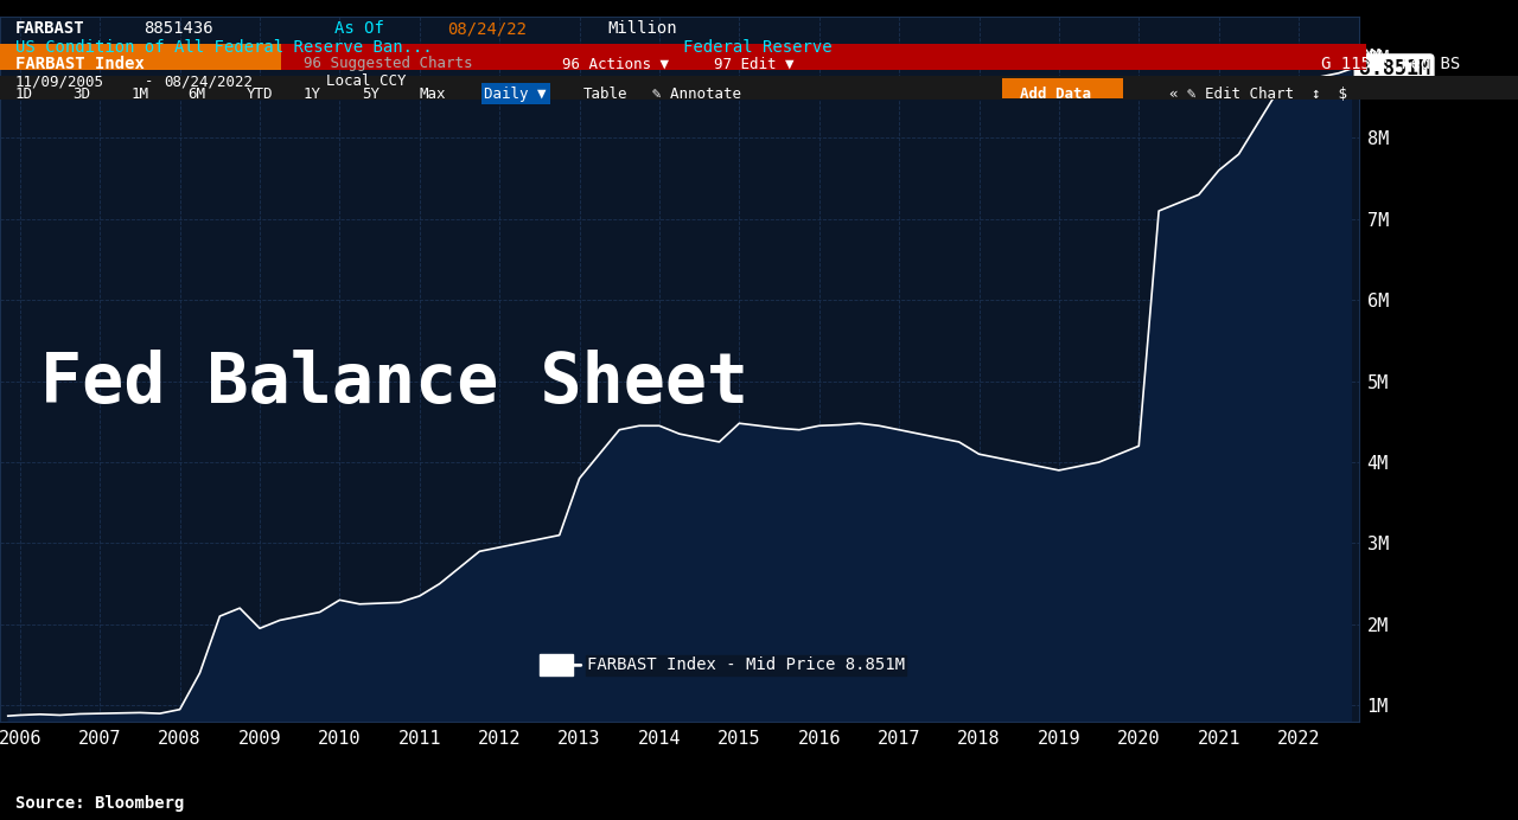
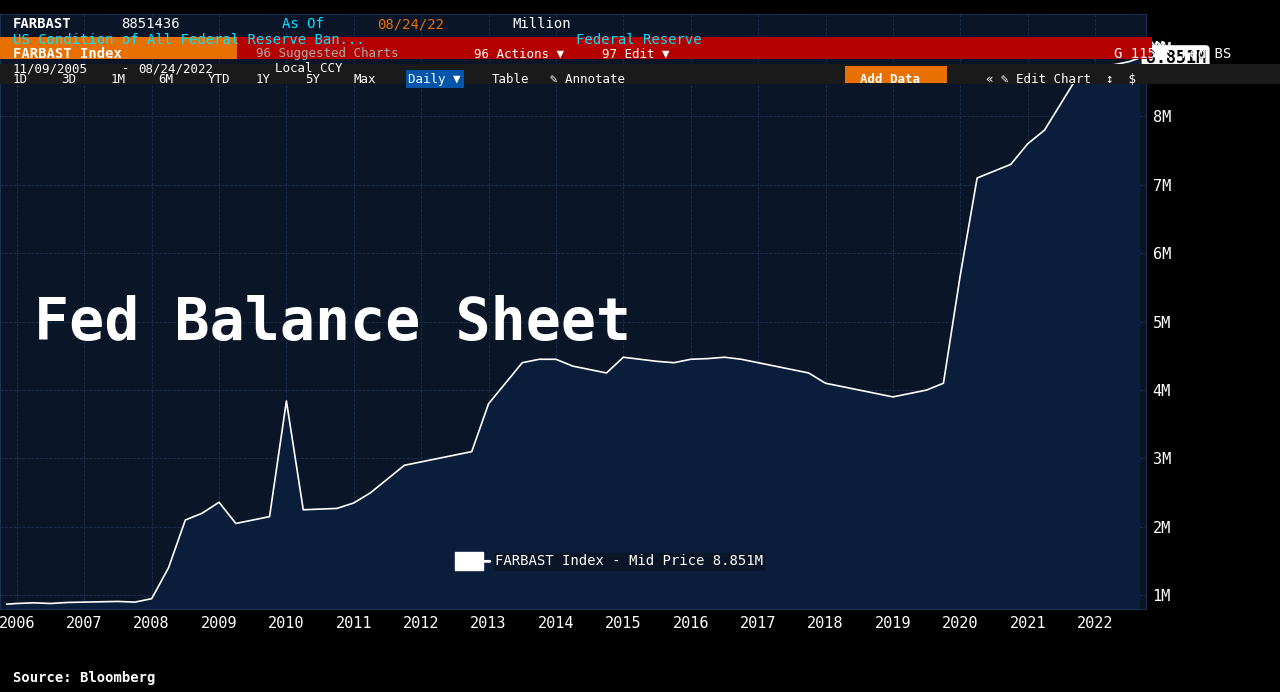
2009: 1.95M -> 2.36M
2010: 2.30M -> 3.84M
2020: 4.20M -> 5.68M
